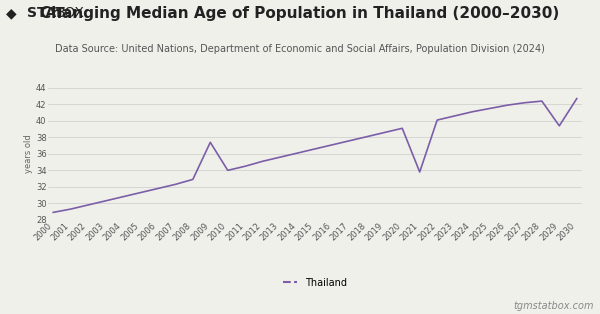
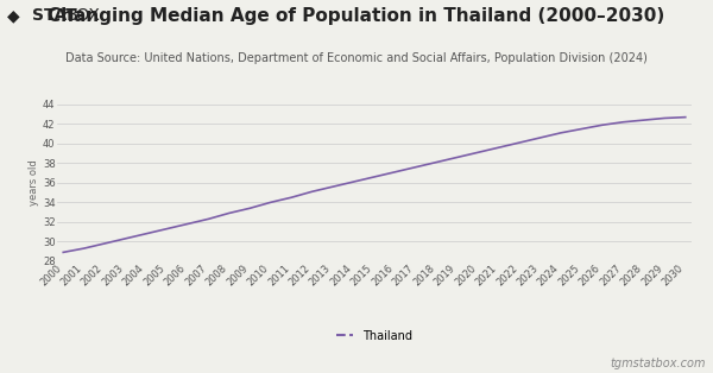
2009: 37.4 -> 33.4
2021: 33.8 -> 39.6
2029: 39.4 -> 42.6
